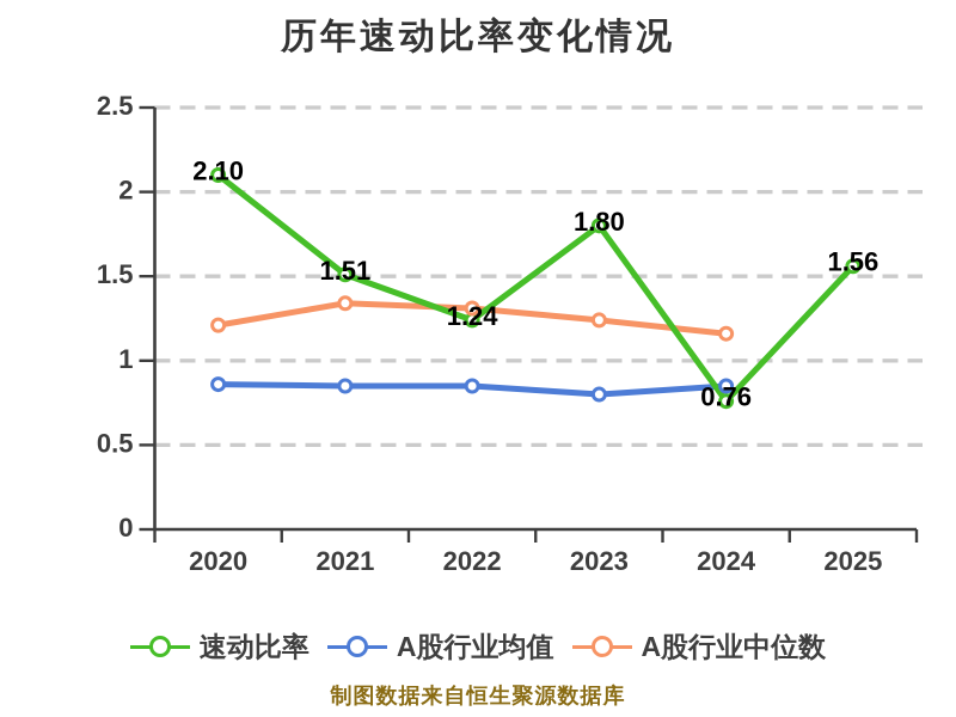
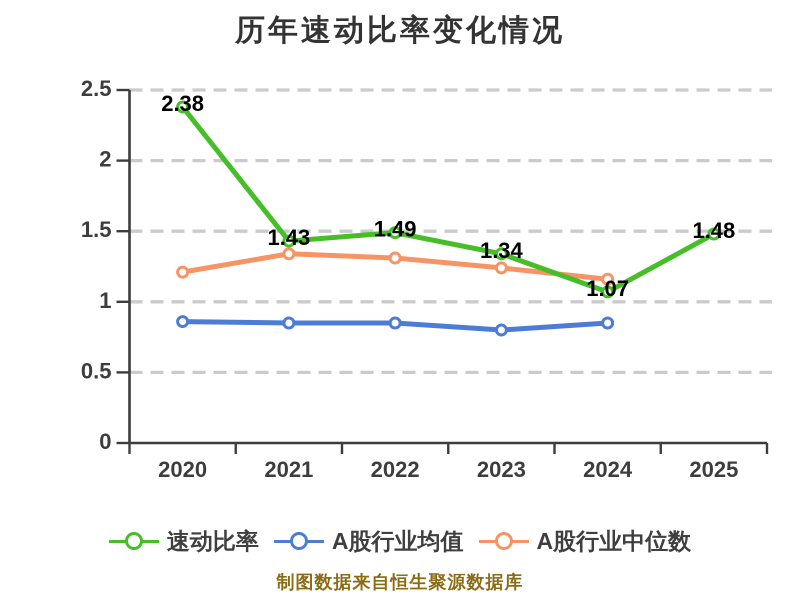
速动比率/2020: 2.10 -> 2.38
速动比率/2021: 1.51 -> 1.43
速动比率/2022: 1.24 -> 1.49
速动比率/2023: 1.80 -> 1.34
速动比率/2024: 0.76 -> 1.07
速动比率/2025: 1.56 -> 1.48
